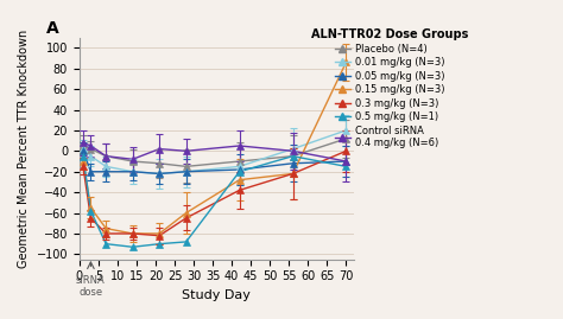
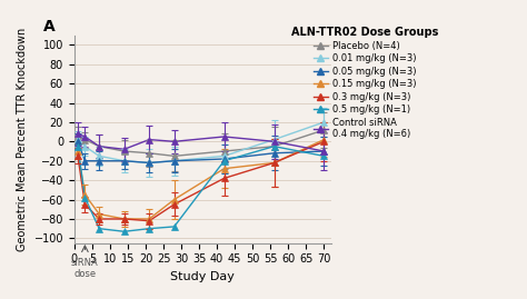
0.15 mg/kg (N=3)/70: 86 -> 2
